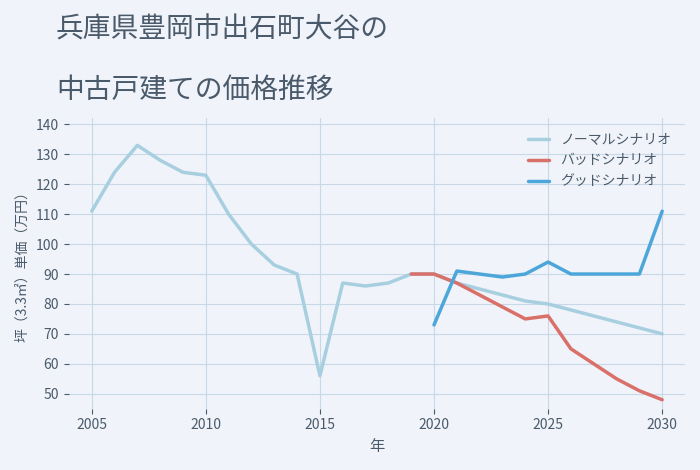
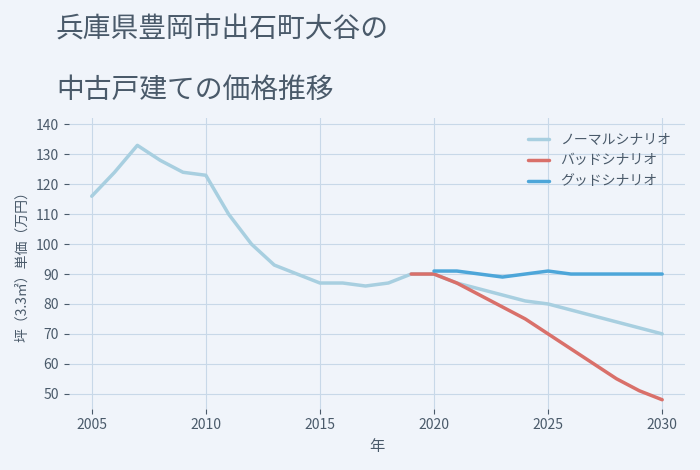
ノーマルシナリオ/2005: 111 -> 116
ノーマルシナリオ/2015: 56 -> 87
グッドシナリオ/2020: 73 -> 91
グッドシナリオ/2025: 94 -> 91
バッドシナリオ/2025: 76 -> 70
グッドシナリオ/2030: 111 -> 90
